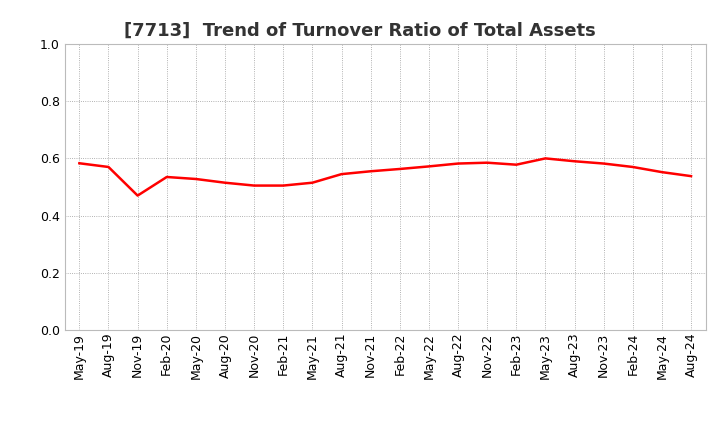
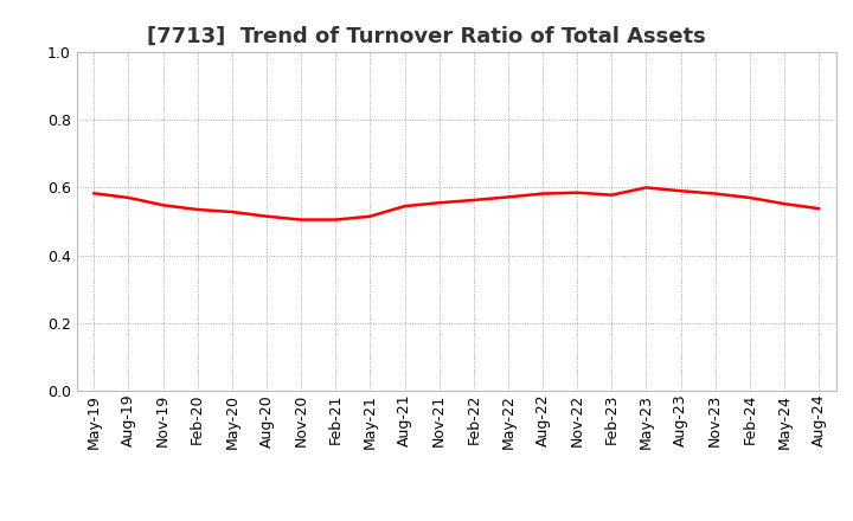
Nov-19: 0.470 -> 0.548
